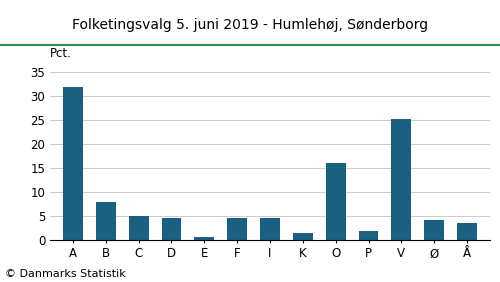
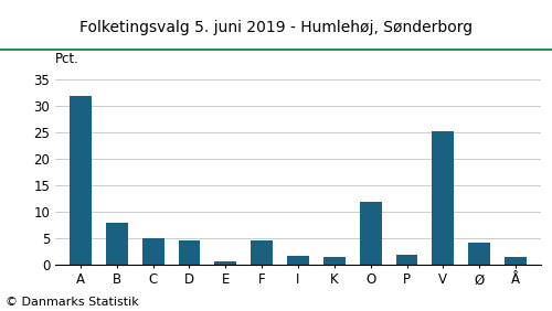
I: 4.5 -> 1.6
O: 16.0 -> 11.9
Å: 3.5 -> 1.3
